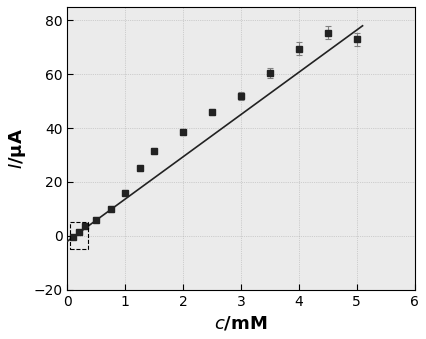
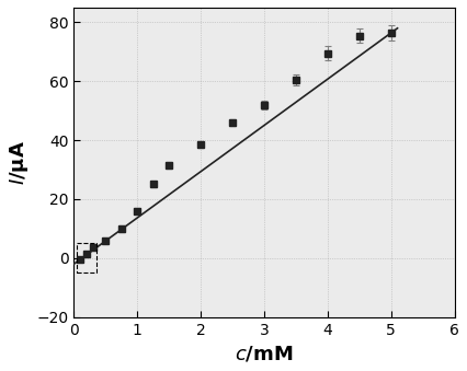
5: 73.0 -> 76.5
